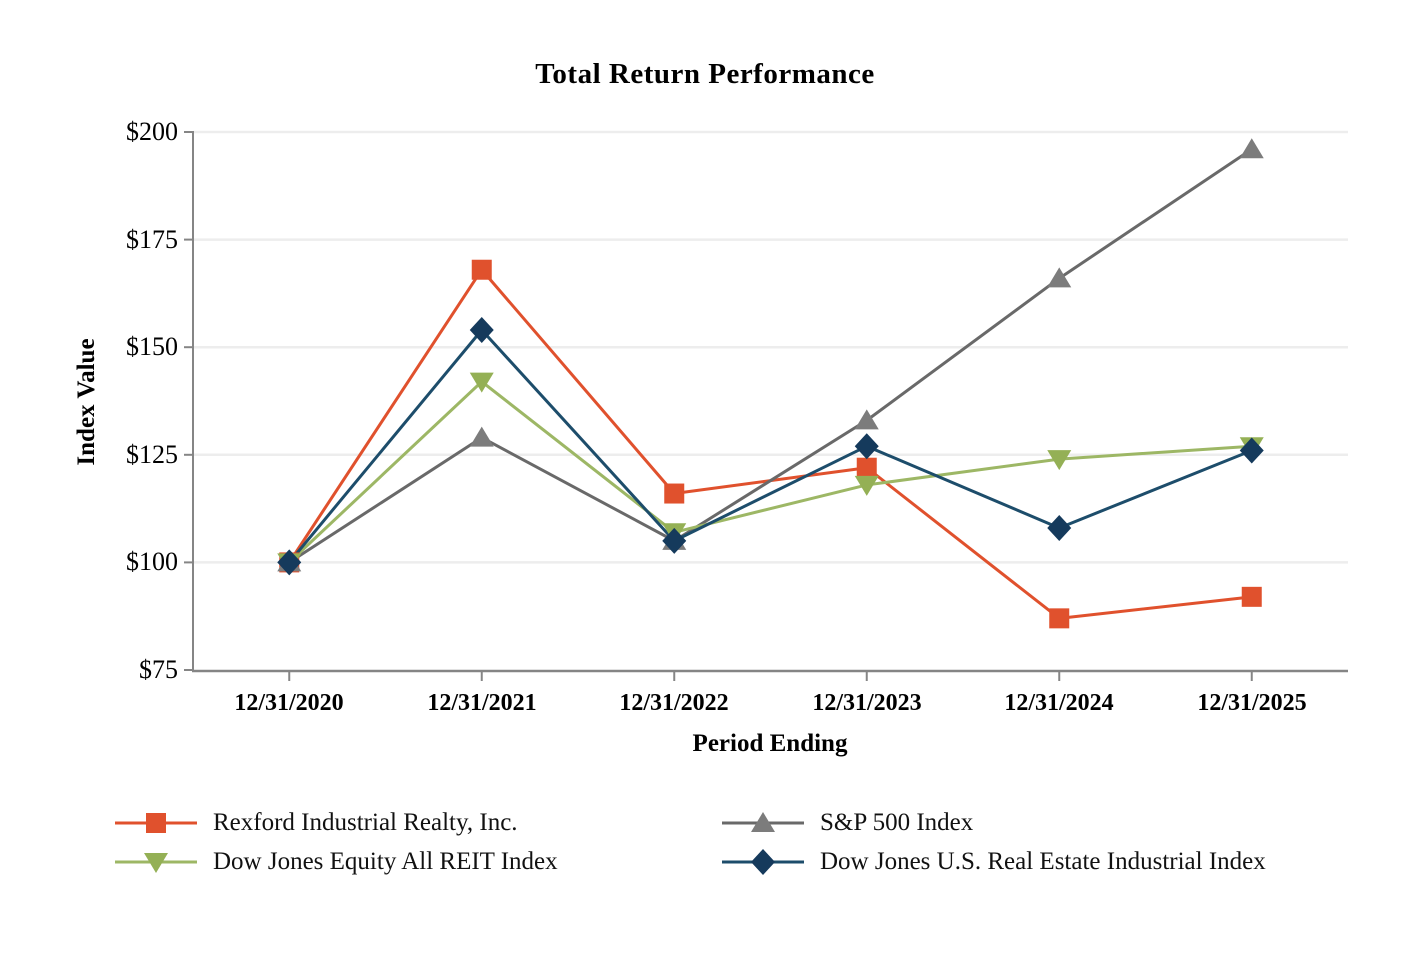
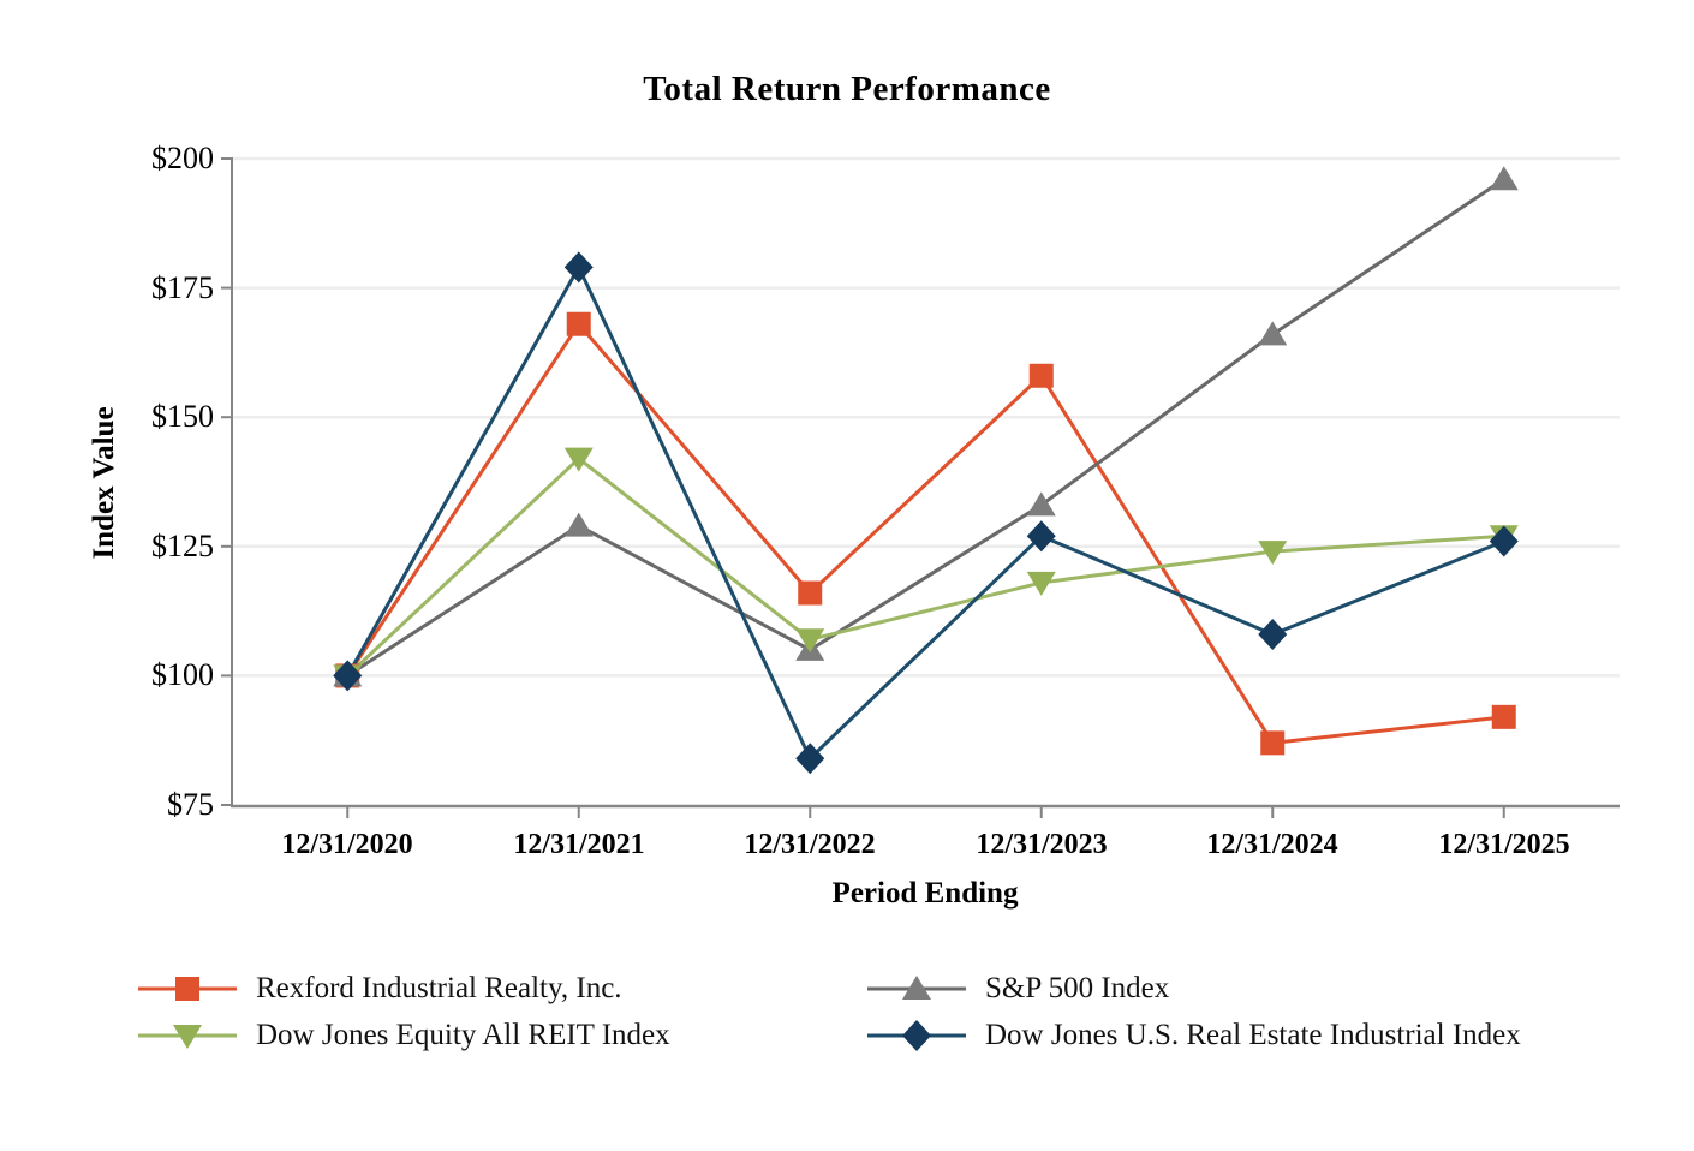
Dow Jones U.S. Real Estate Industrial Index/12/31/2021: $154 -> $179
Dow Jones U.S. Real Estate Industrial Index/12/31/2022: $105 -> $84
Rexford Industrial Realty, Inc./12/31/2023: $122 -> $158
